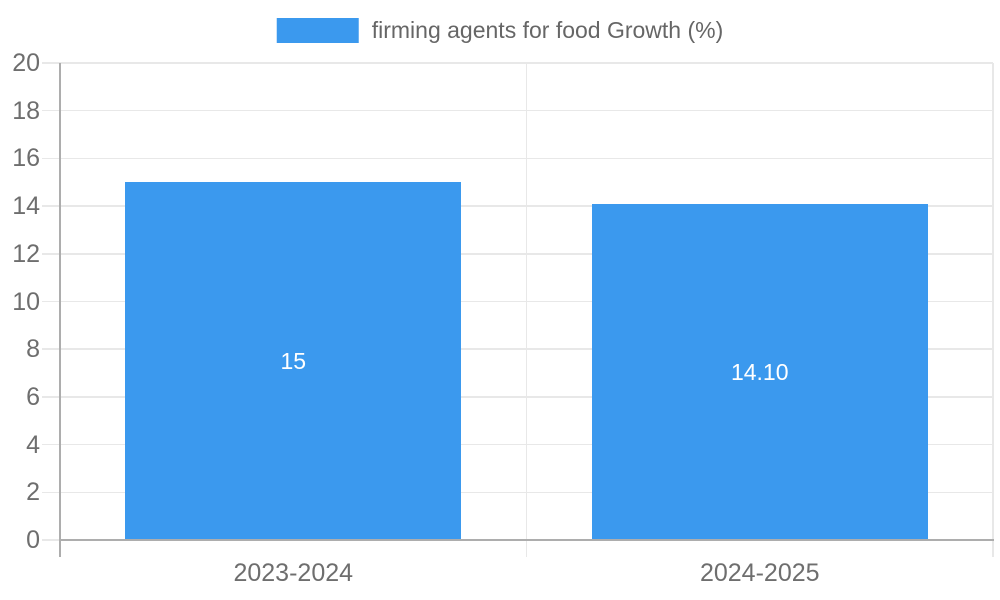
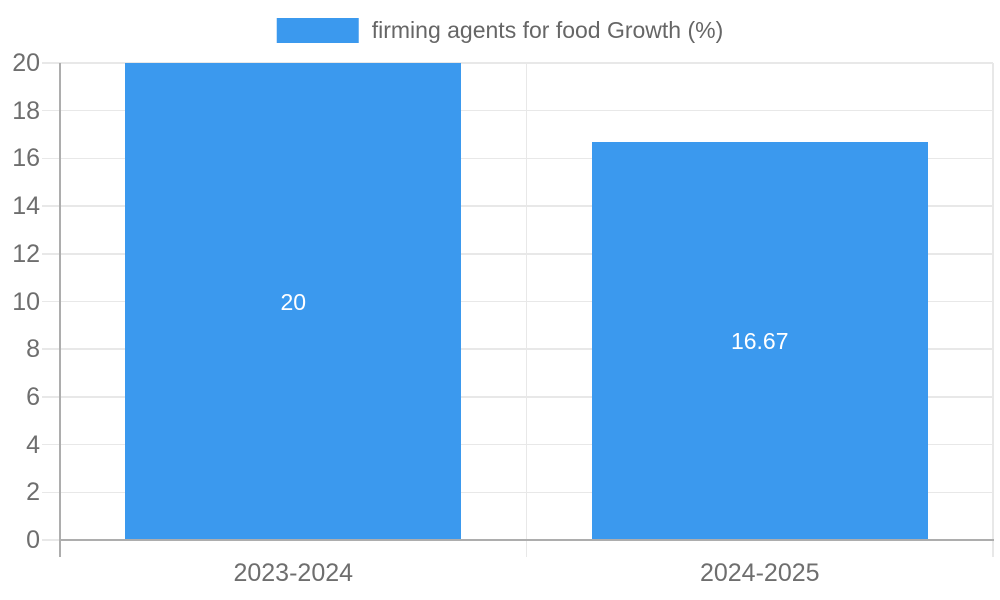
2023-2024: 15 -> 20
2024-2025: 14.10 -> 16.67
